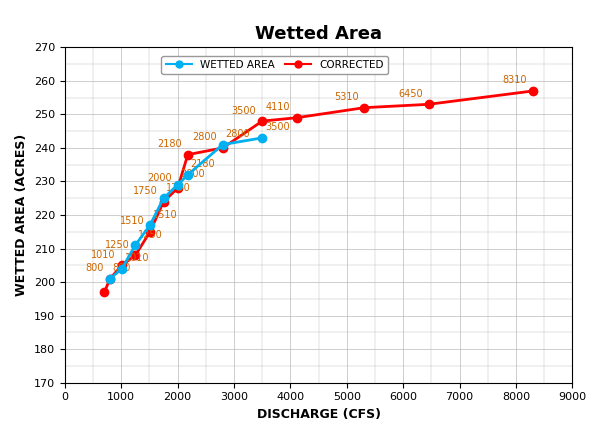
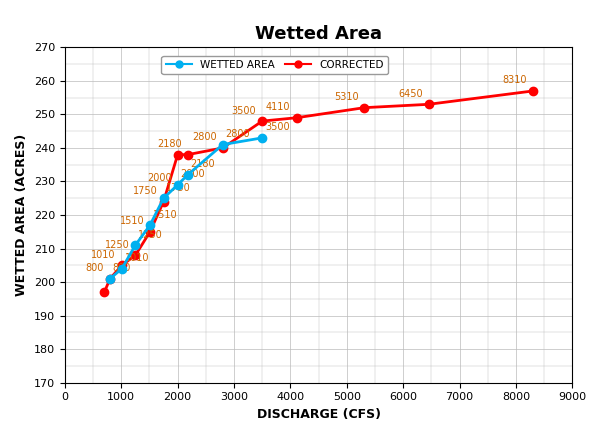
CORRECTED/2000: 228 -> 238
